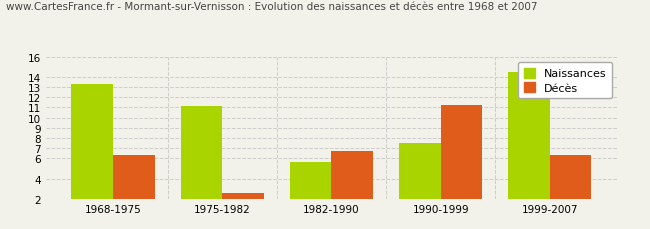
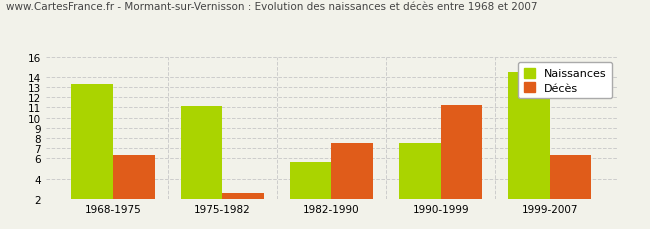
Décès/1982-1990: 6.7 -> 7.5
